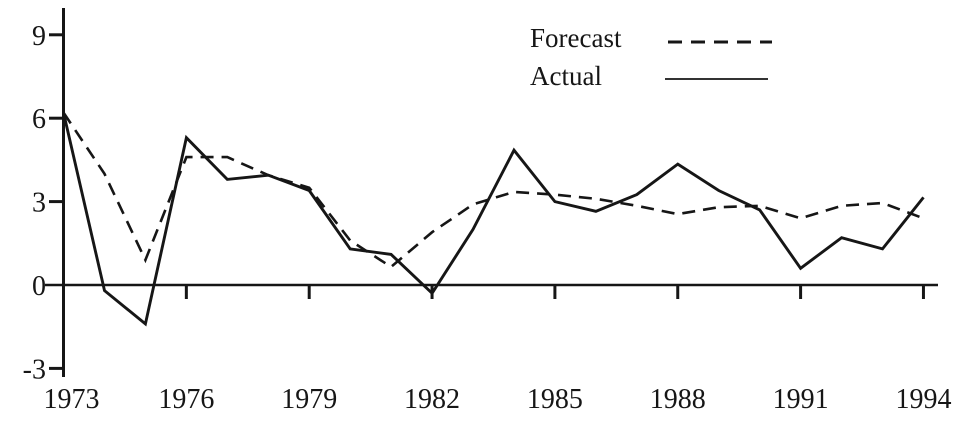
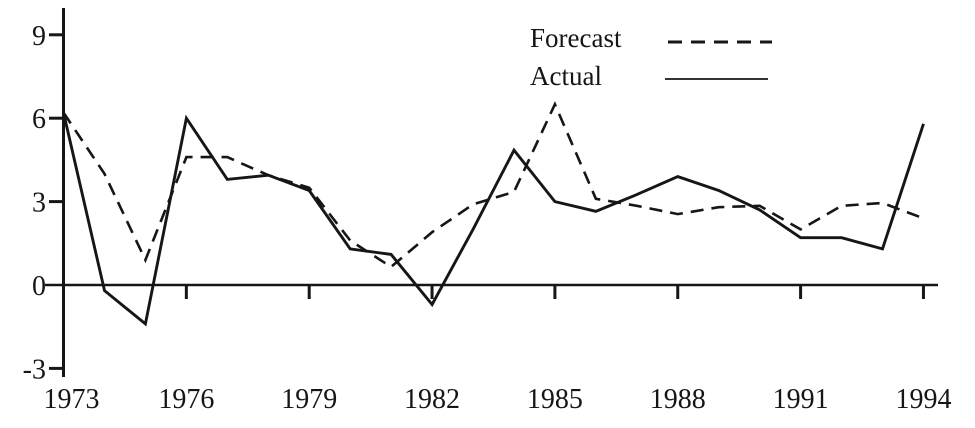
Actual/1976: 5.3 -> 6.0
Actual/1982: -0.3 -> -0.7
Forecast/1985: 3.2 -> 6.5
Actual/1988: 4.3 -> 3.9
Forecast/1991: 2.4 -> 2.0
Actual/1991: 0.6 -> 1.7
Actual/1994: 3.1 -> 5.8
